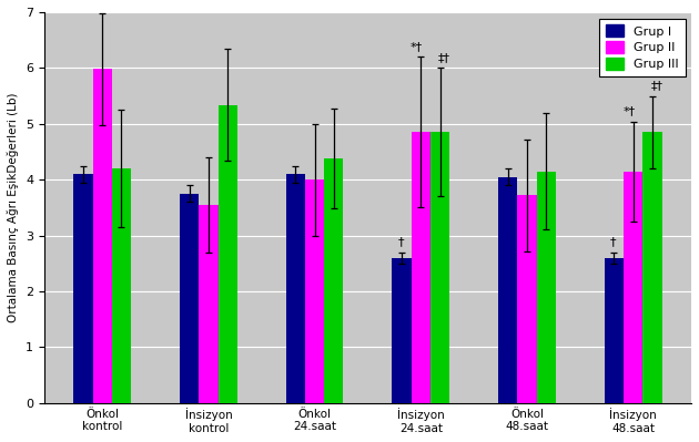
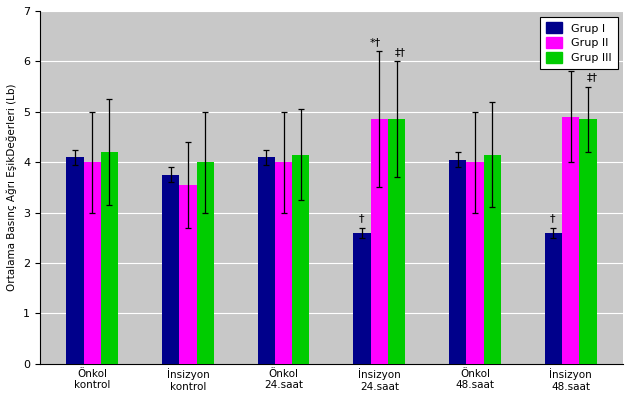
Grup II/Önkol kontrol: 5.98 -> 4.00
Grup III/İnsizyon kontrol: 5.34 -> 4.00
Grup III/Önkol 24.saat: 4.38 -> 4.15
Grup II/Önkol 48.saat: 3.72 -> 4.00
Grup II/İnsizyon 48.saat: 4.14 -> 4.90
